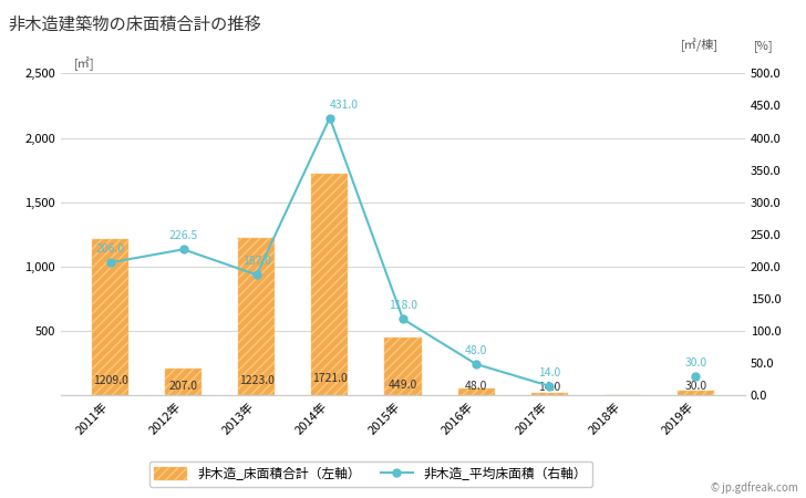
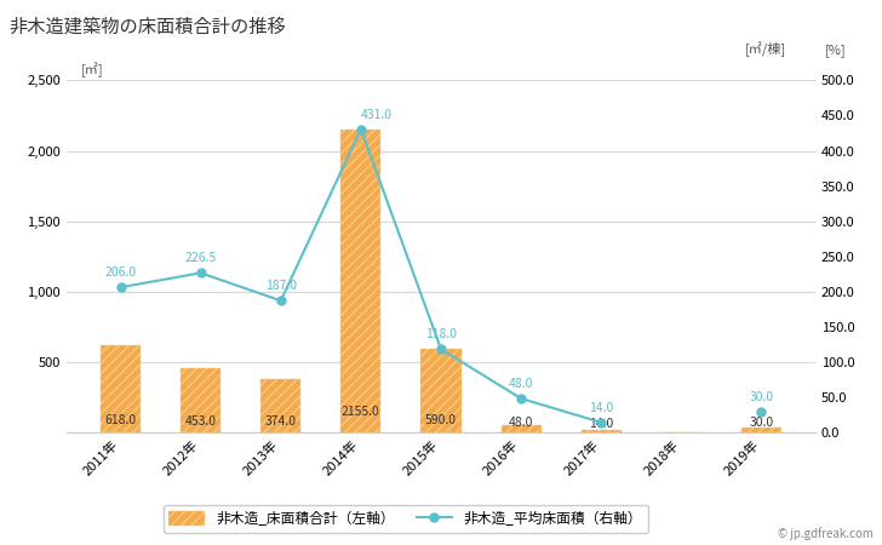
非木造_床面積合計（左軸）/2011年: 1209.0 -> 618.0
非木造_床面積合計（左軸）/2012年: 207.0 -> 453.0
非木造_床面積合計（左軸）/2013年: 1223.0 -> 374.0
非木造_床面積合計（左軸）/2014年: 1721.0 -> 2155.0
非木造_床面積合計（左軸）/2015年: 449.0 -> 590.0
